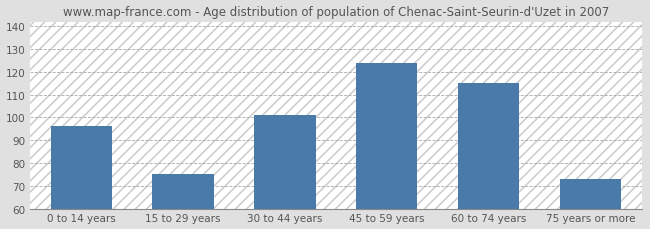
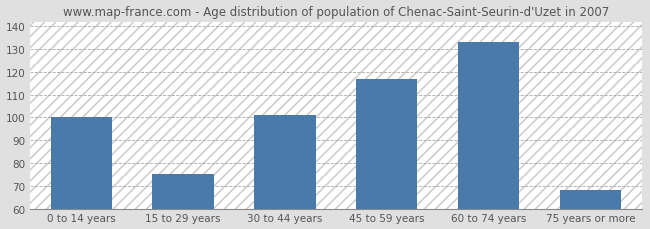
0 to 14 years: 96 -> 100
45 to 59 years: 124 -> 117
60 to 74 years: 115 -> 133
75 years or more: 73 -> 68
